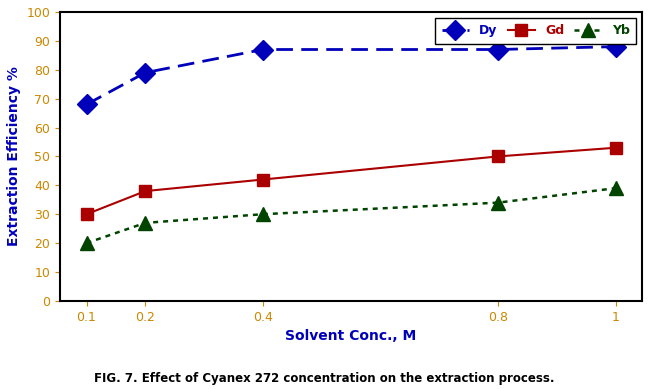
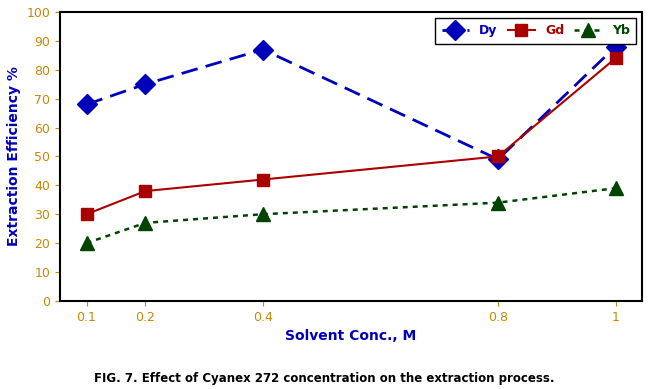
Dy/0.2: 79 -> 75
Dy/0.8: 87 -> 49
Gd/1: 53 -> 84
